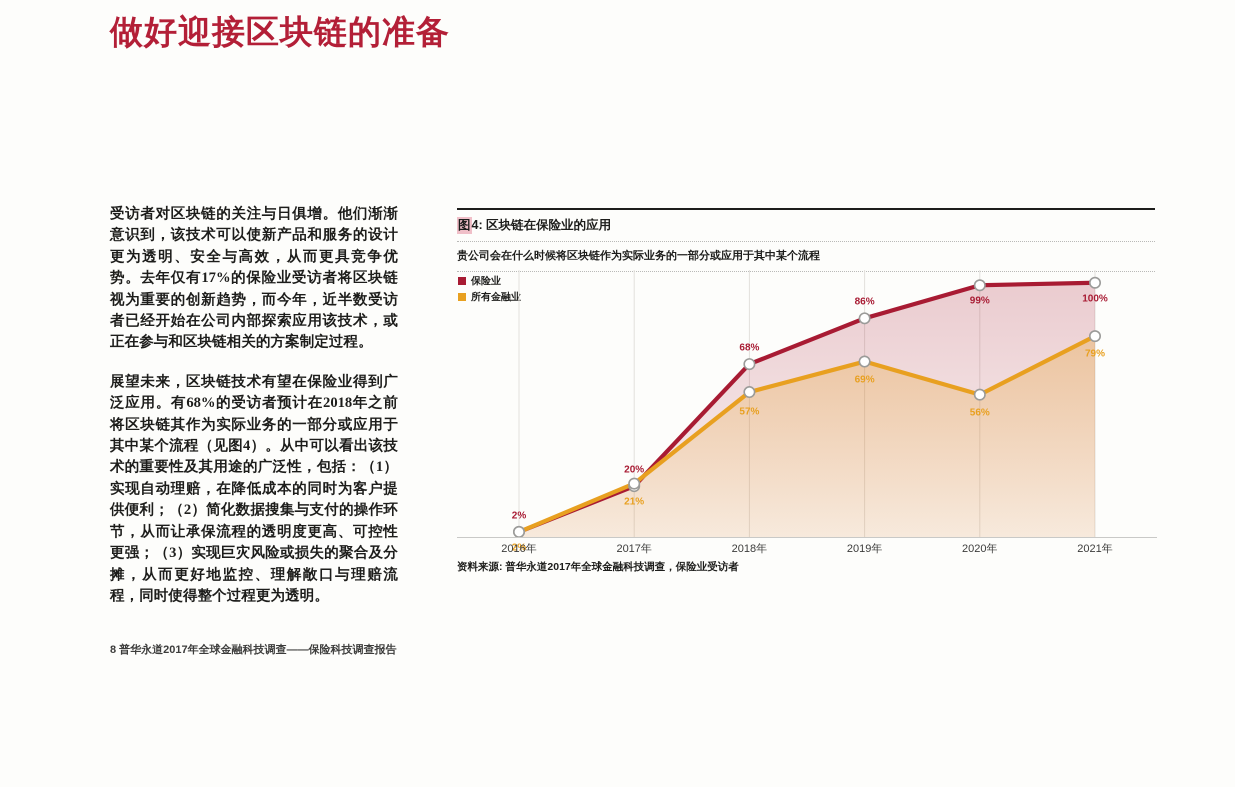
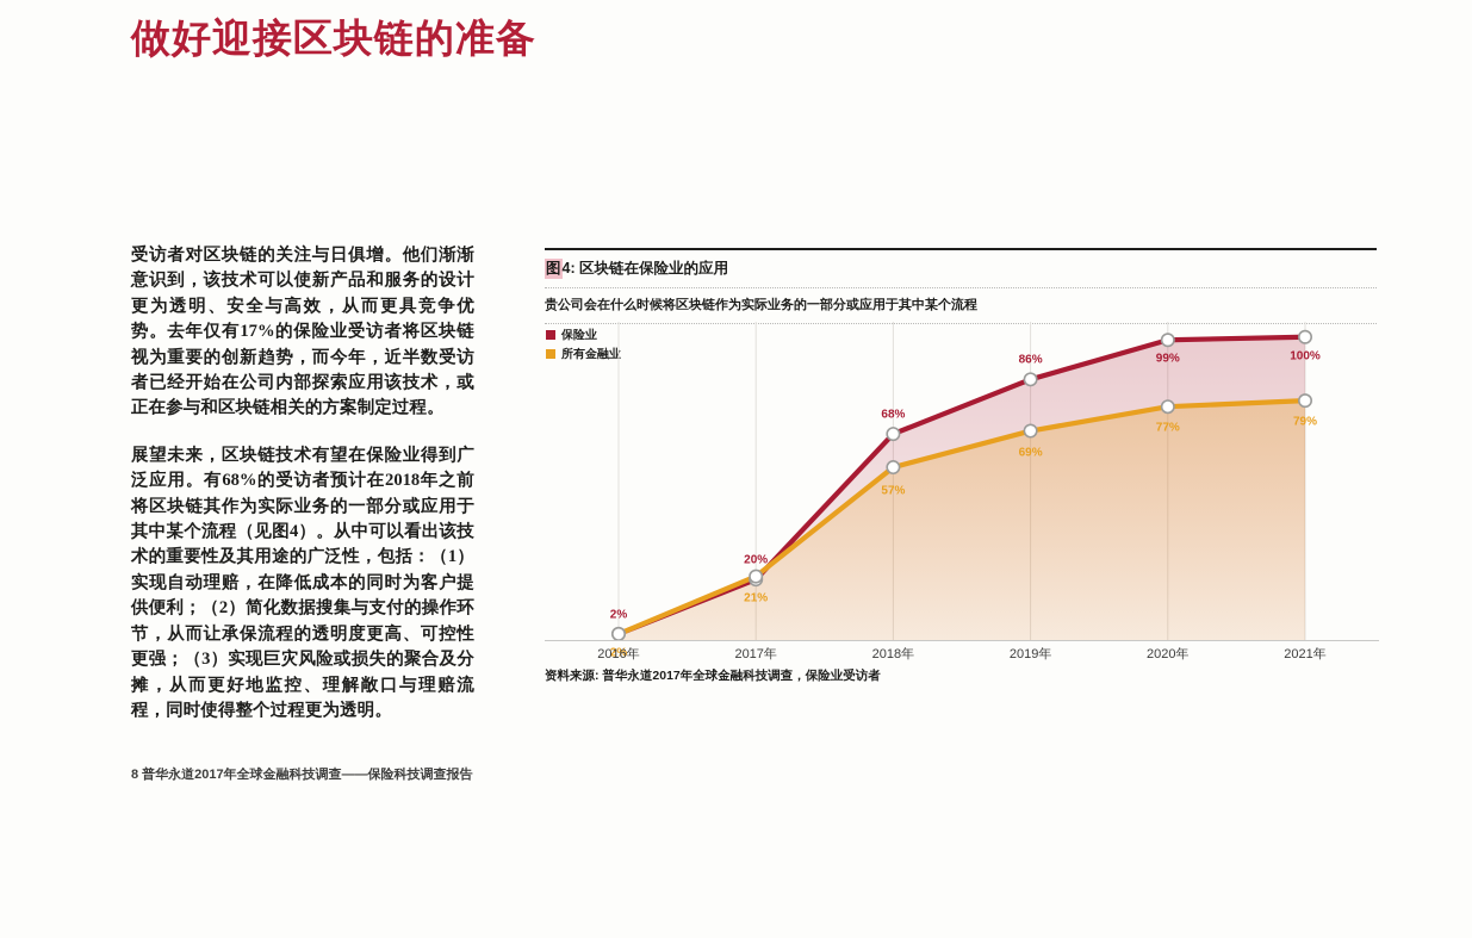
所有金融业/2020年: 56% -> 77%
